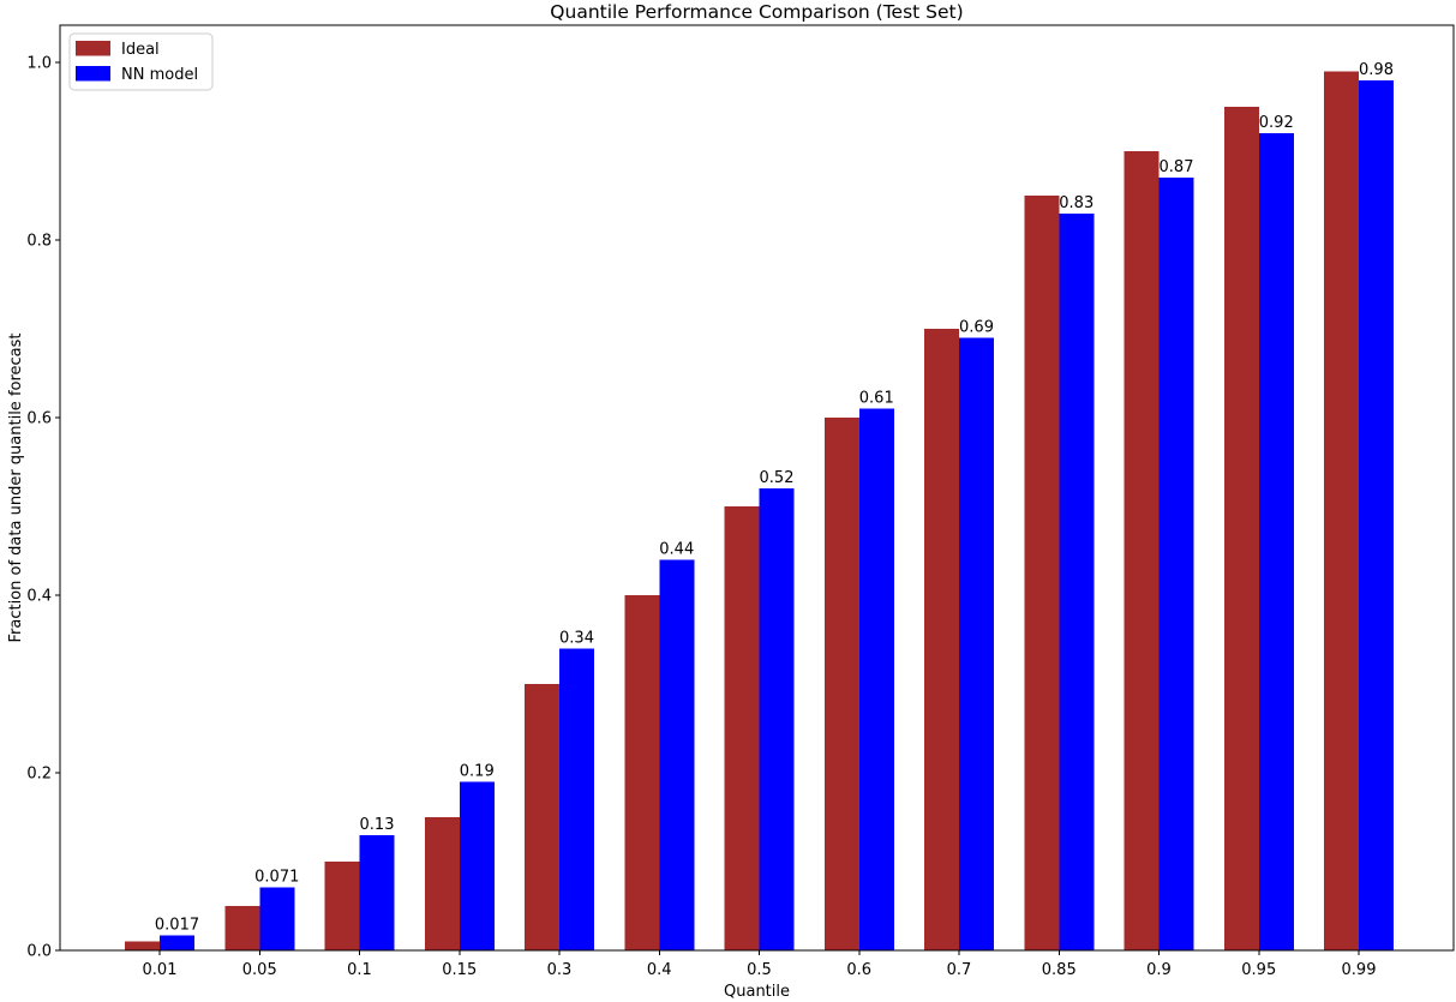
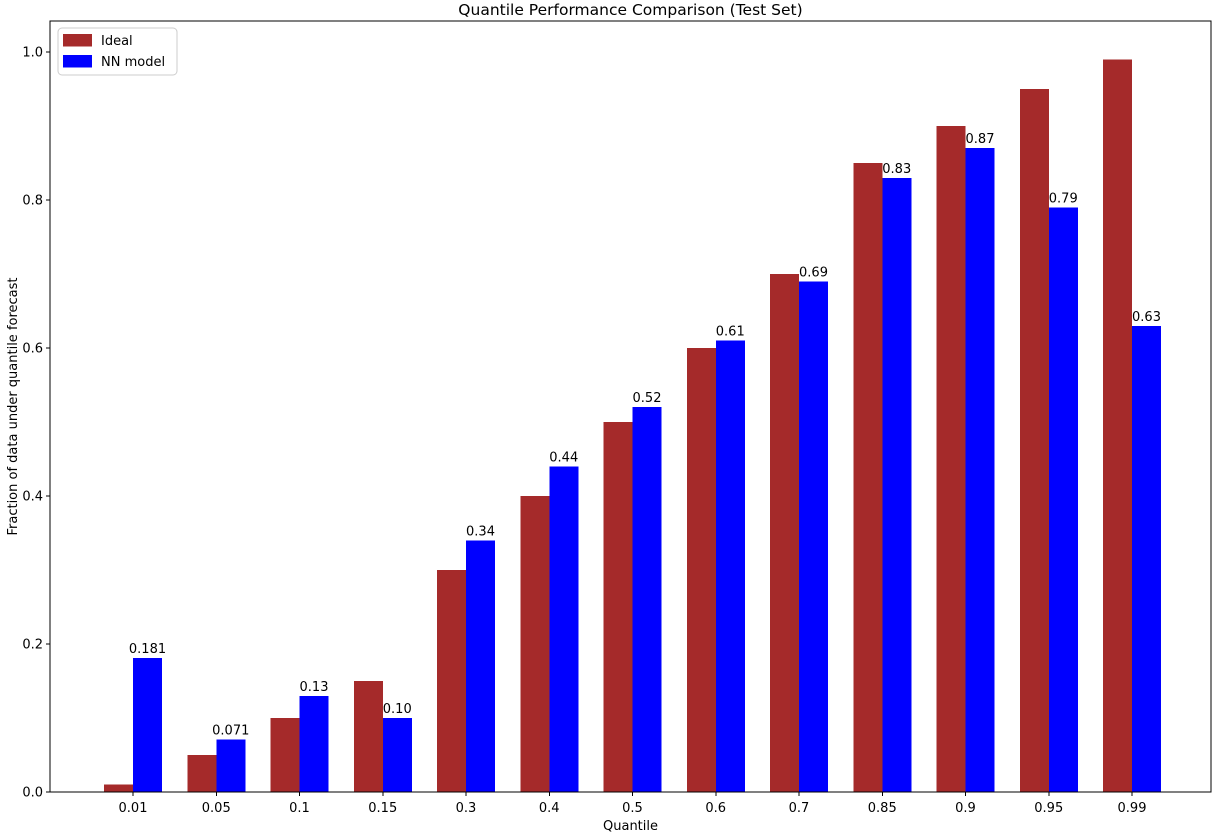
NN model/0.01: 0.017 -> 0.181
NN model/0.15: 0.19 -> 0.10
NN model/0.95: 0.92 -> 0.79
NN model/0.99: 0.98 -> 0.63
